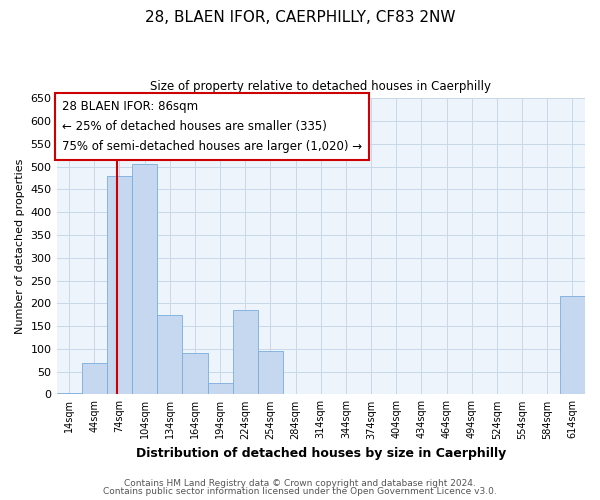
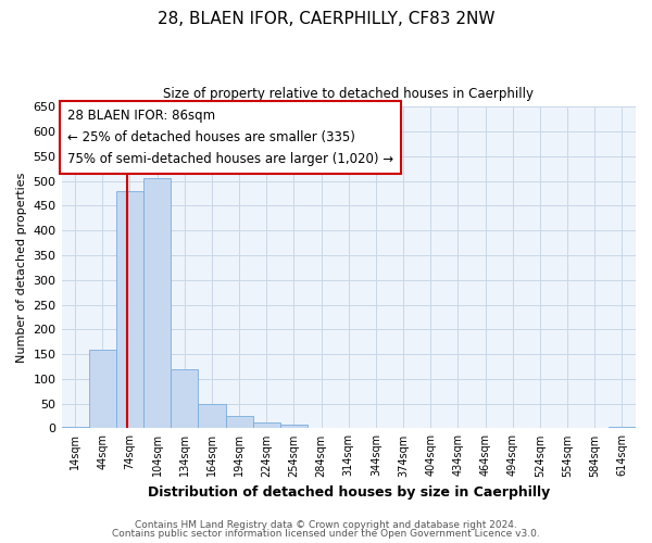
44sqm: 70 -> 160
134sqm: 175 -> 120
164sqm: 90 -> 50
224sqm: 185 -> 12
254sqm: 95 -> 8
614sqm: 215 -> 3
